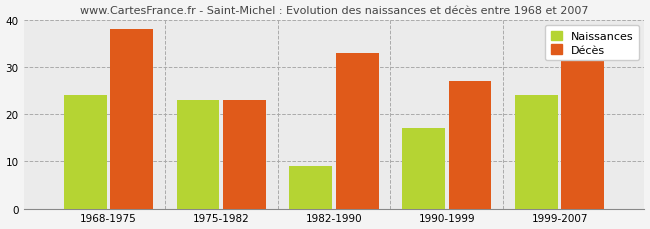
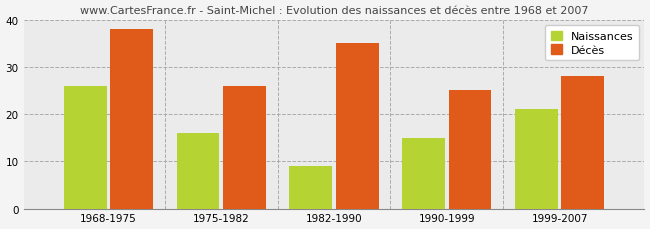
Naissances/1968-1975: 24 -> 26
Naissances/1975-1982: 23 -> 16
Décès/1975-1982: 23 -> 26
Décès/1982-1990: 33 -> 35
Naissances/1990-1999: 17 -> 15
Décès/1990-1999: 27 -> 25
Naissances/1999-2007: 24 -> 21
Décès/1999-2007: 32 -> 28
